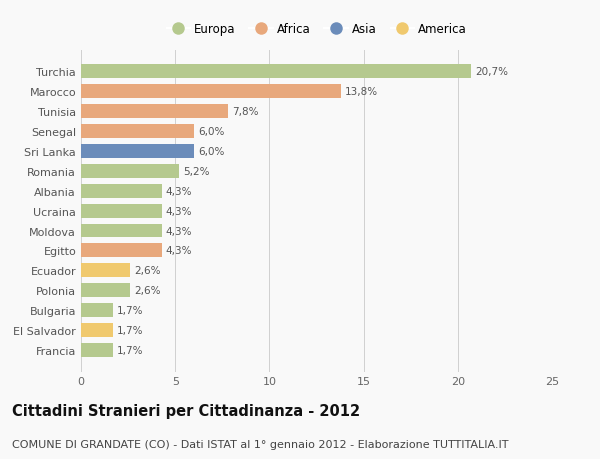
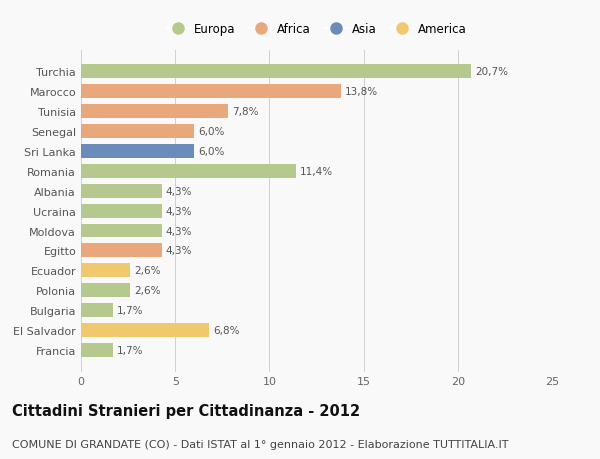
Romania: 5,2% -> 11,4%
El Salvador: 1,7% -> 6,8%
